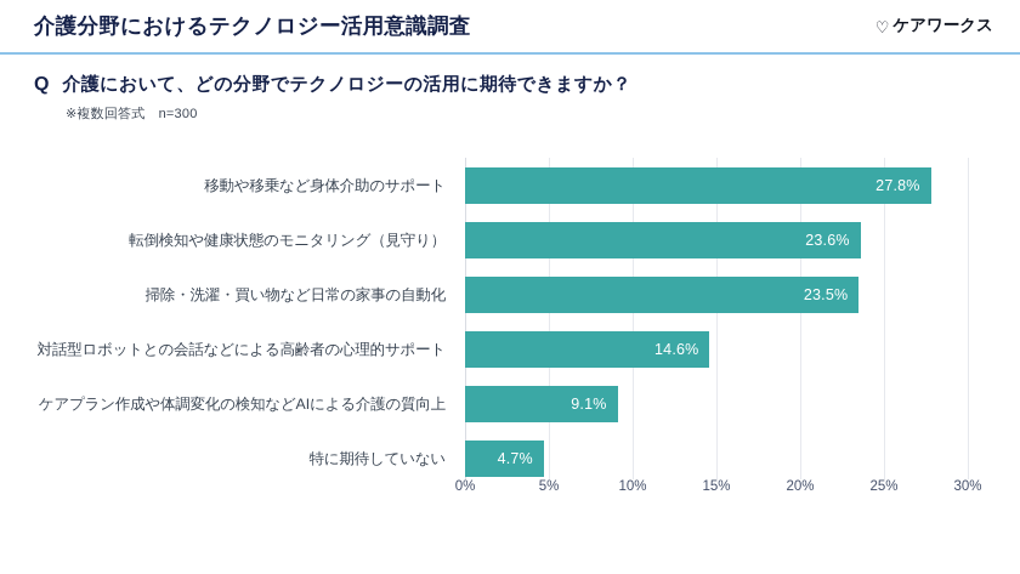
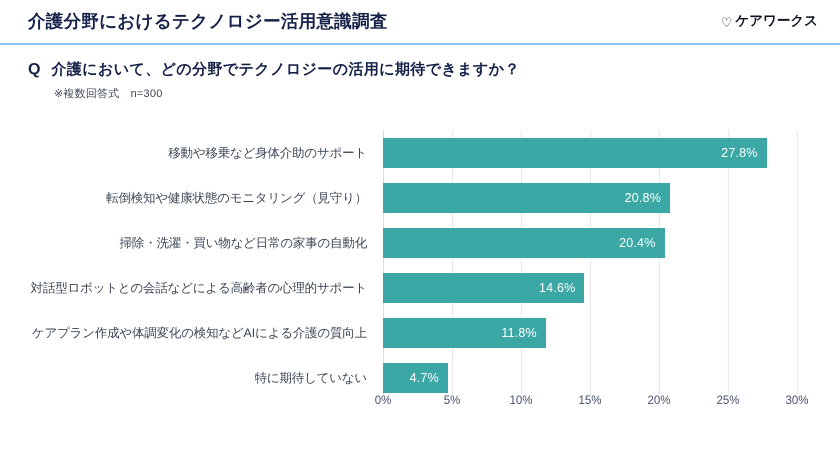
転倒検知や健康状態のモニタリング（見守り）: 23.6% -> 20.8%
掃除・洗濯・買い物など日常の家事の自動化: 23.5% -> 20.4%
ケアプラン作成や体調変化の検知などAIによる介護の質向上: 9.1% -> 11.8%
